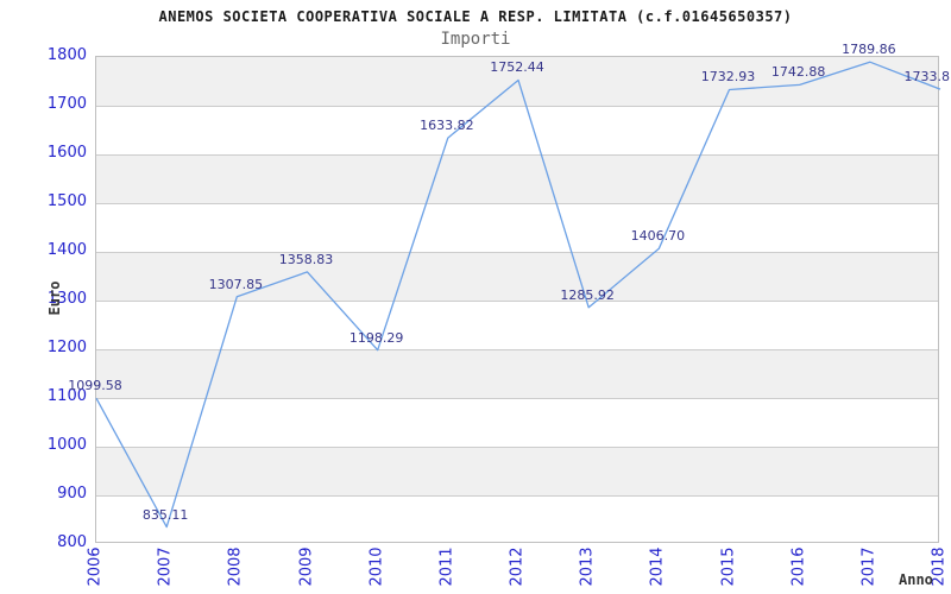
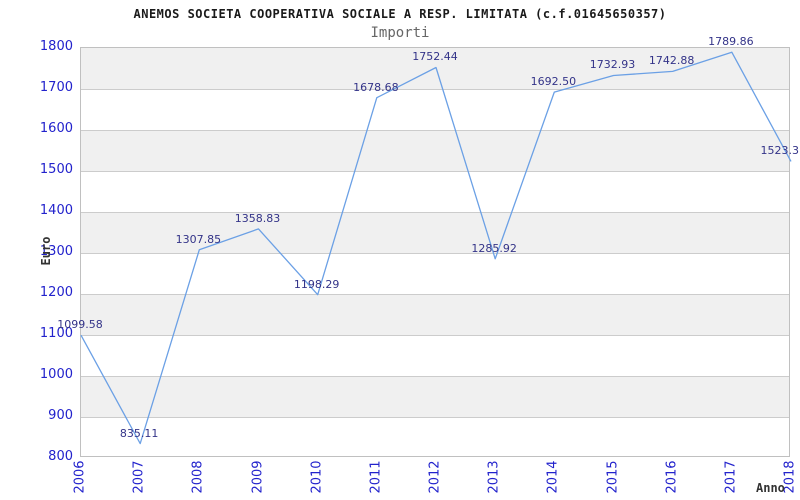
2011: 1633.82 -> 1678.68
2014: 1406.70 -> 1692.50
2018: 1733.8 -> 1523.3
